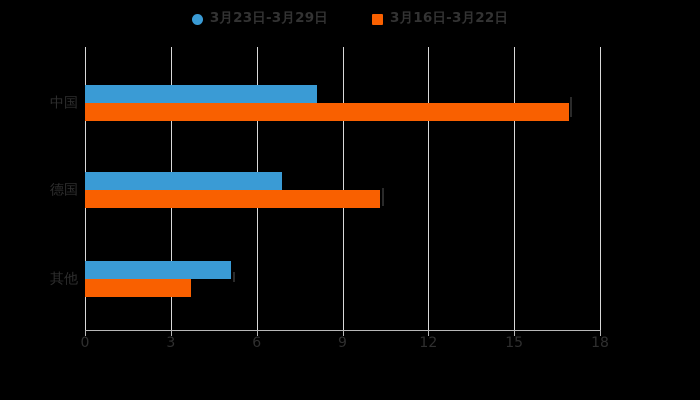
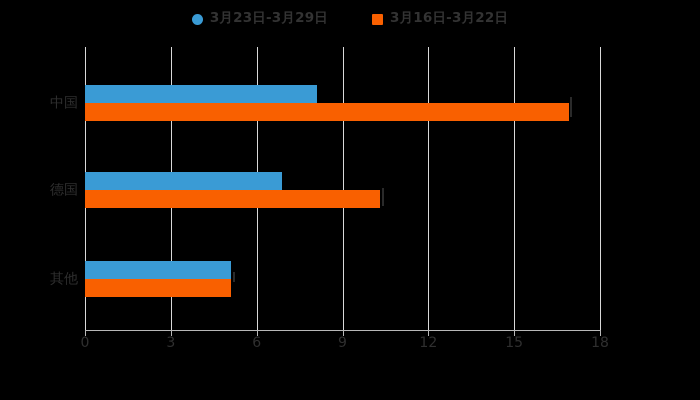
3月16日-3月22日/其他: 3.7 -> 5.1
